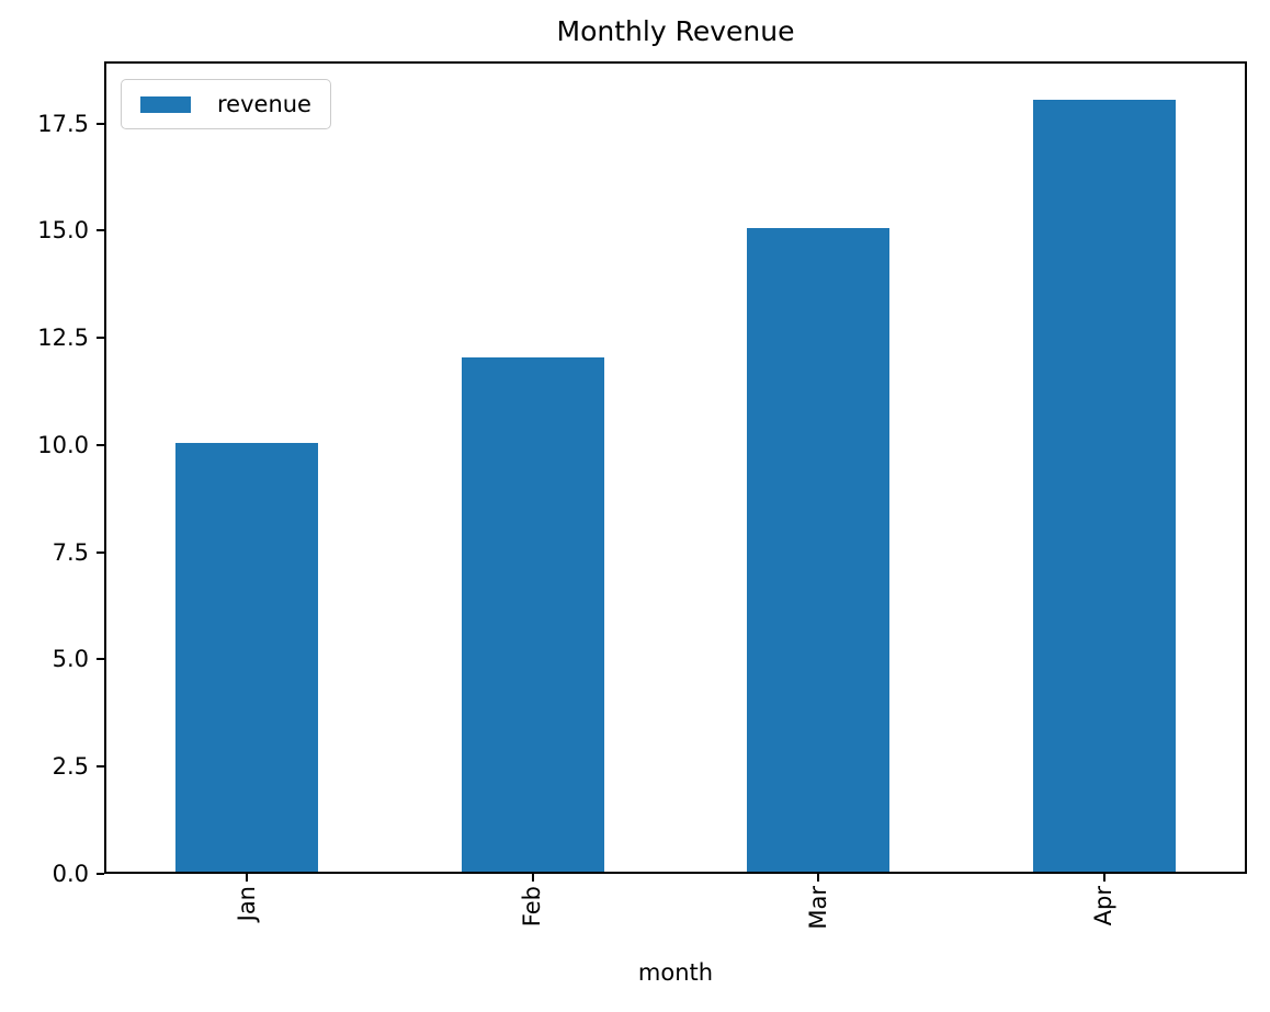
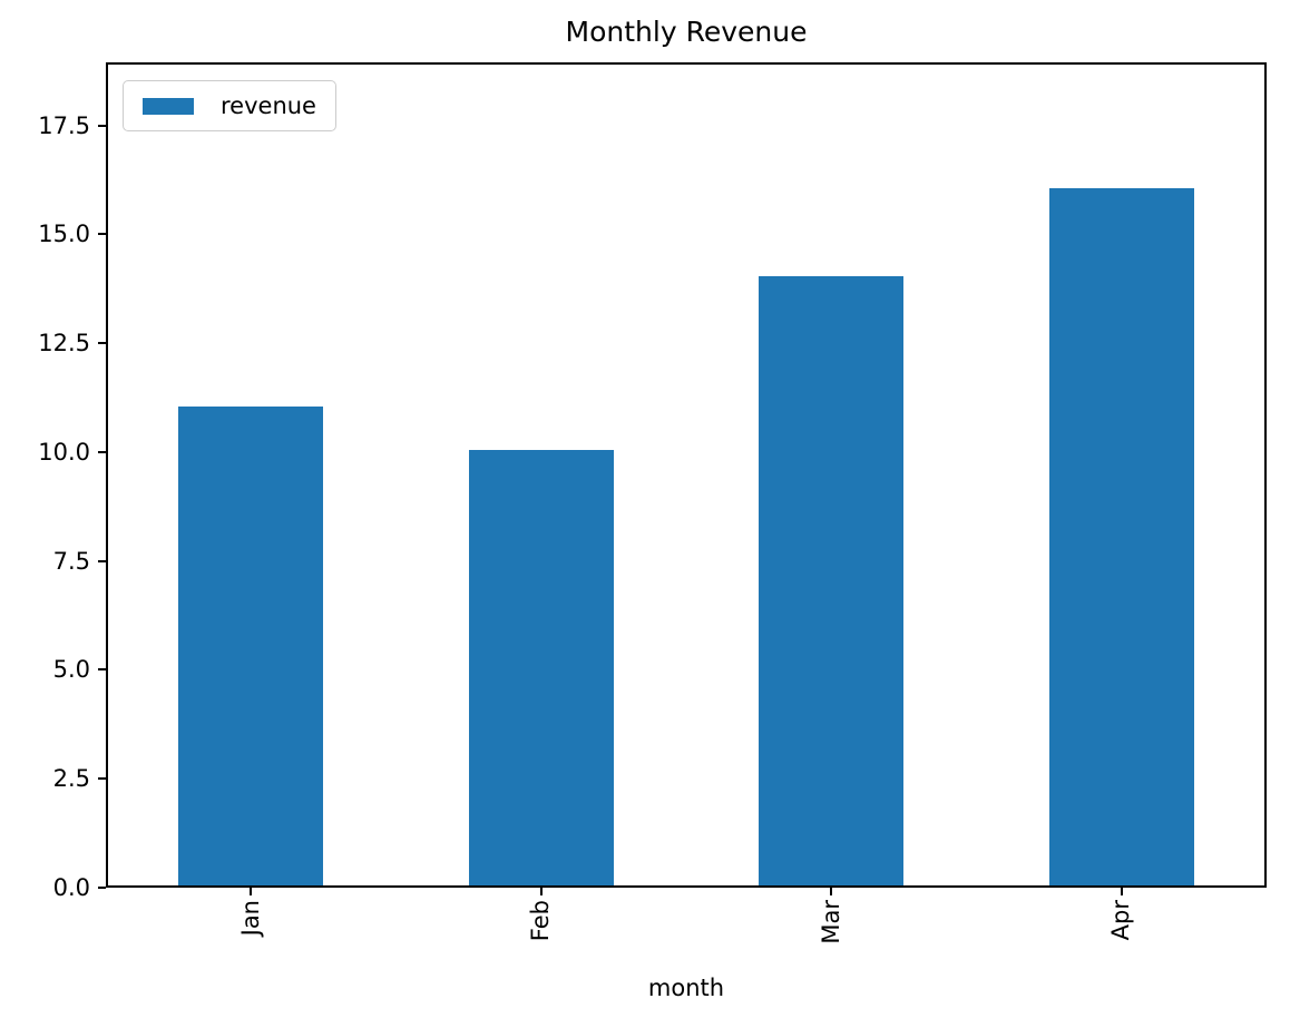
Jan: 10 -> 11
Feb: 12 -> 10
Mar: 15 -> 14
Apr: 18 -> 16
